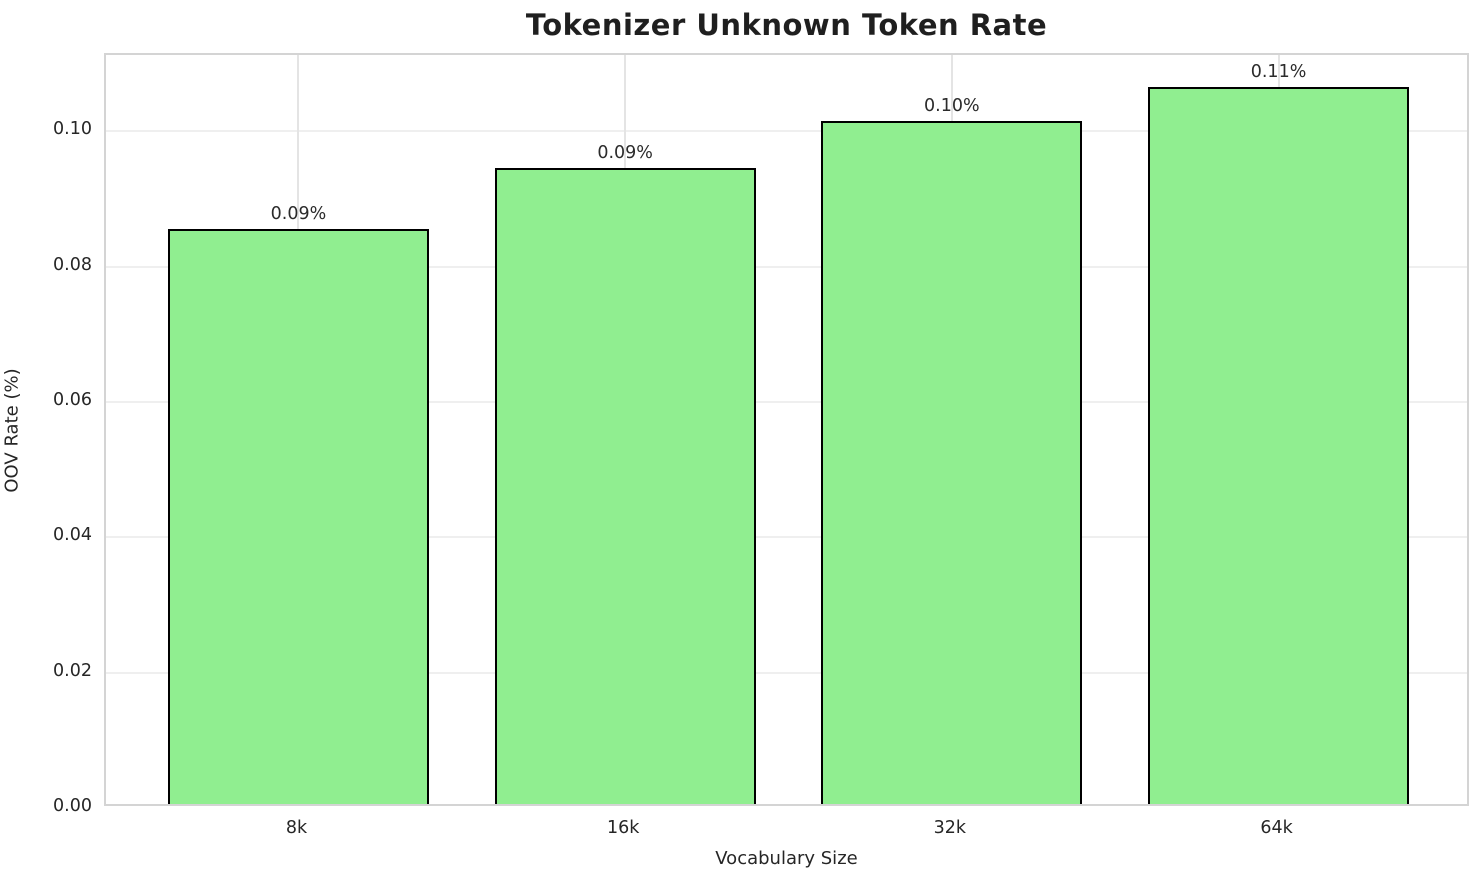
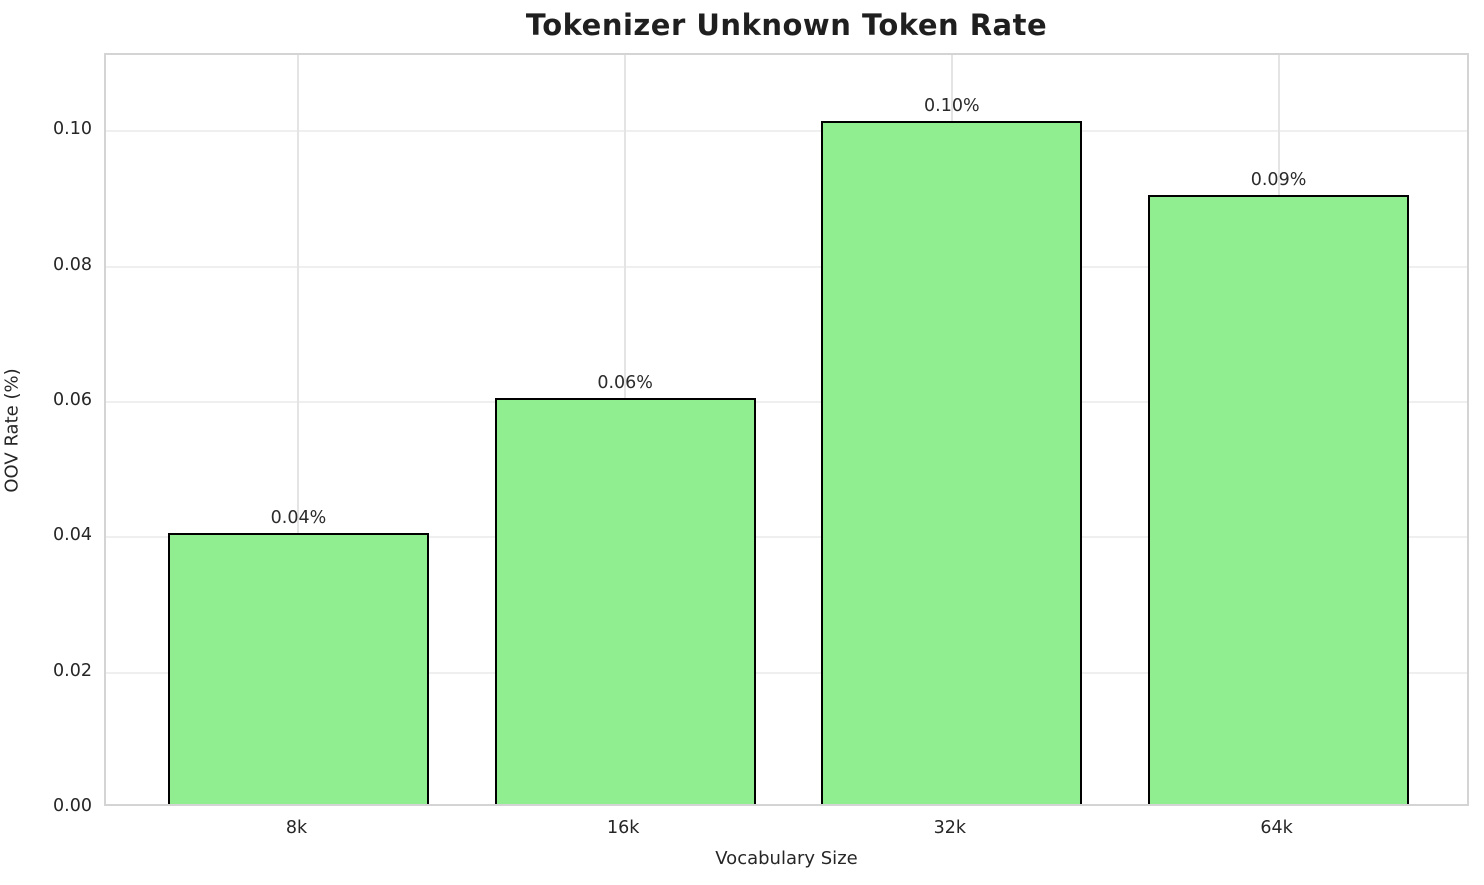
8k: 0.09% -> 0.04%
16k: 0.09% -> 0.06%
64k: 0.11% -> 0.09%
